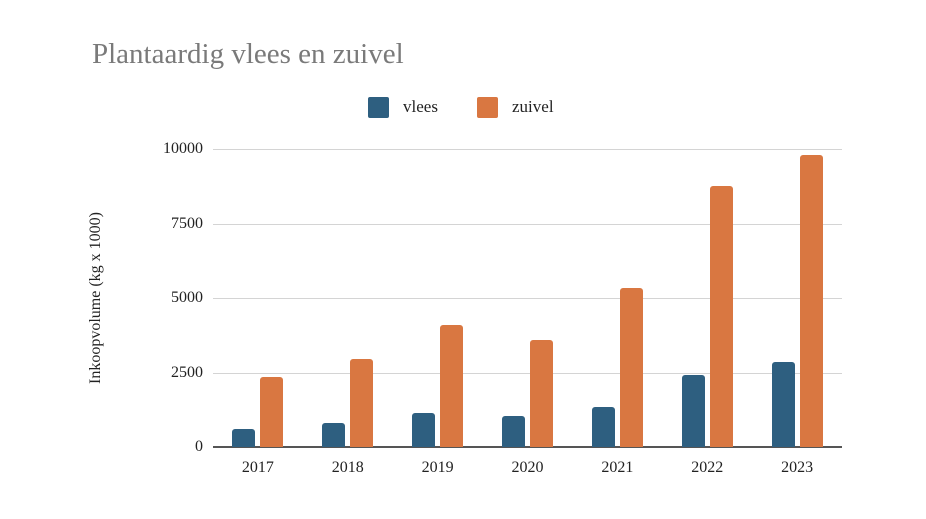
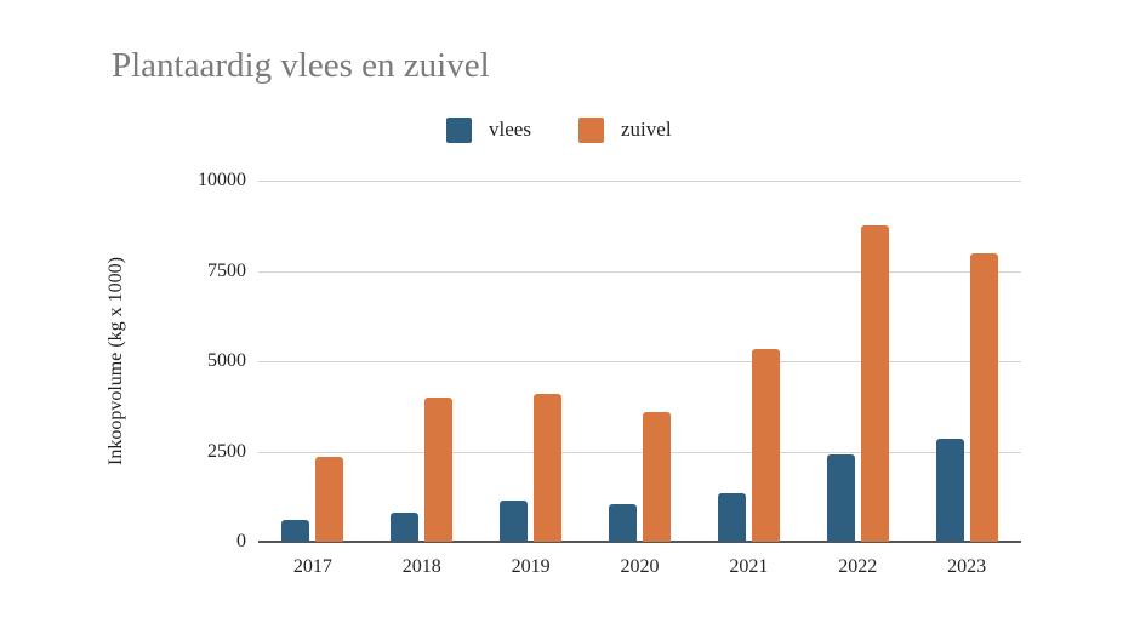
zuivel/2018: 3000 -> 4000
zuivel/2023: 9800 -> 8000
